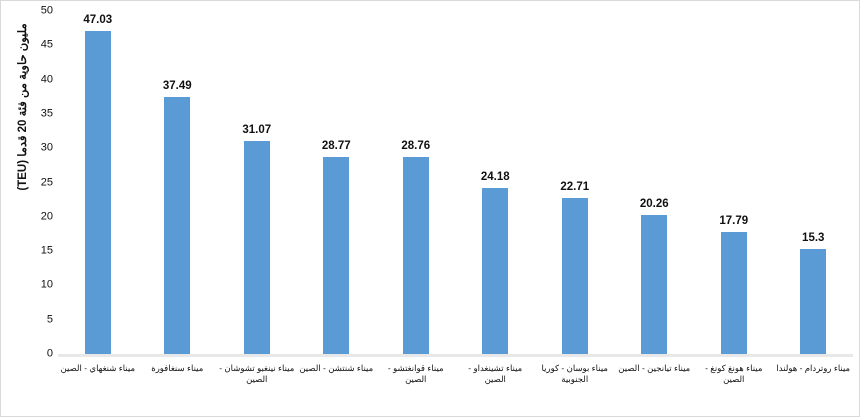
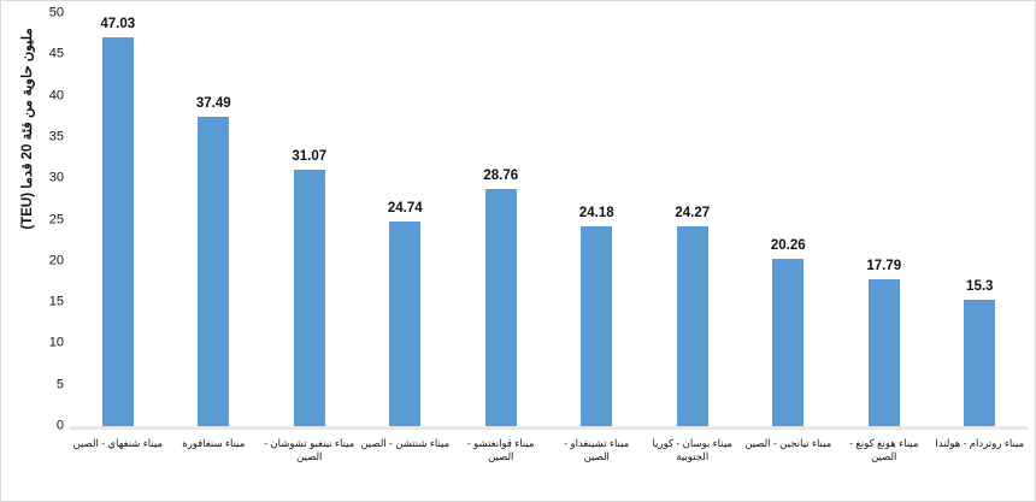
ميناء شنتشن - الصين: 28.77 -> 24.74
ميناء بوسان - كوريا الجنوبية: 22.71 -> 24.27
